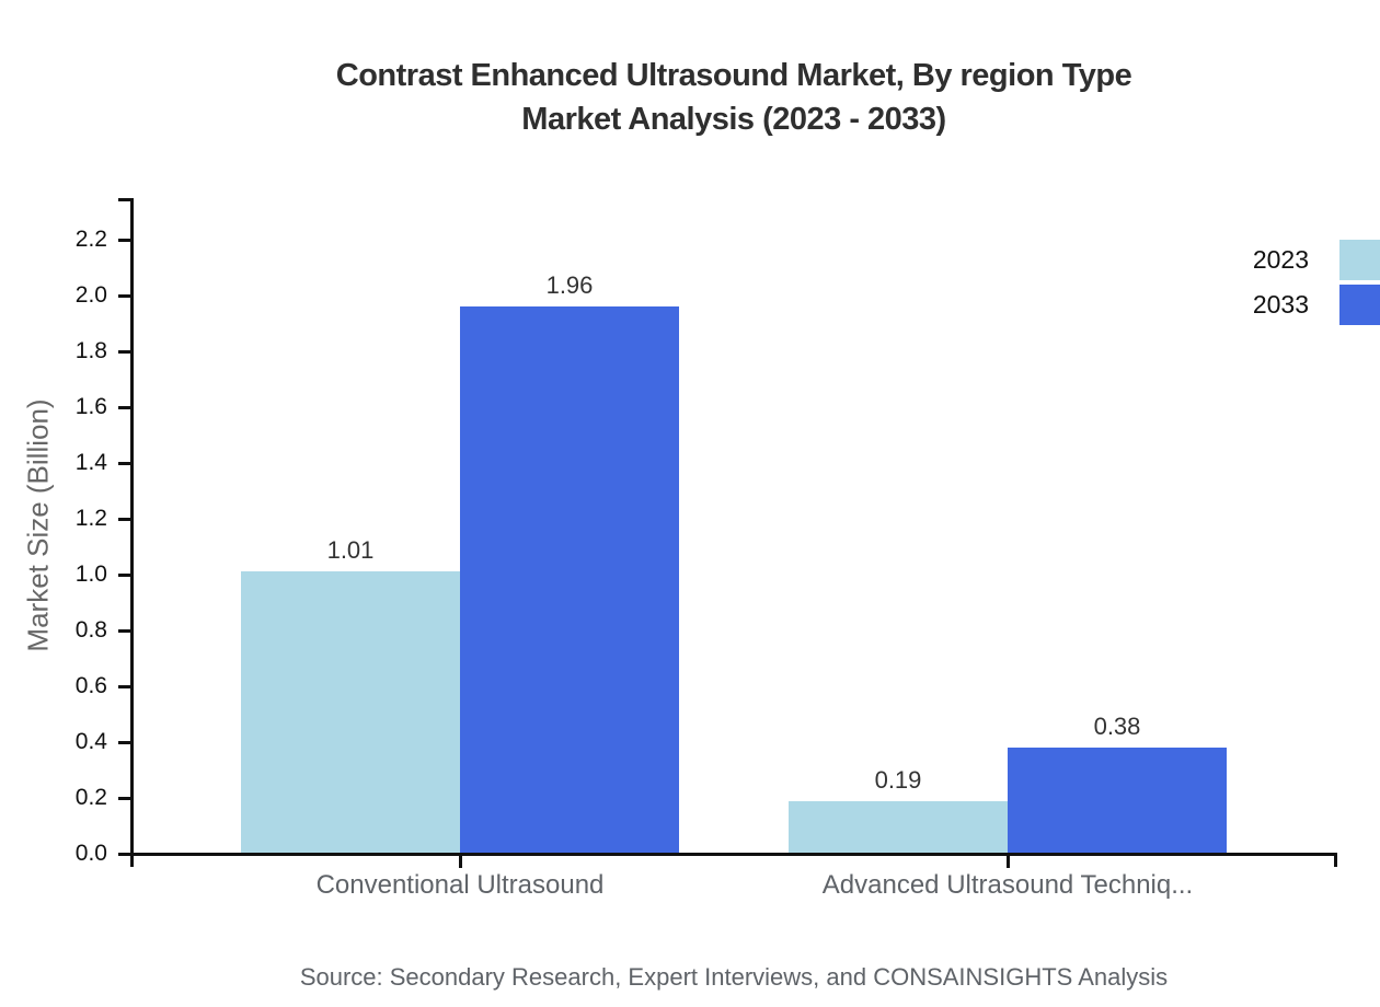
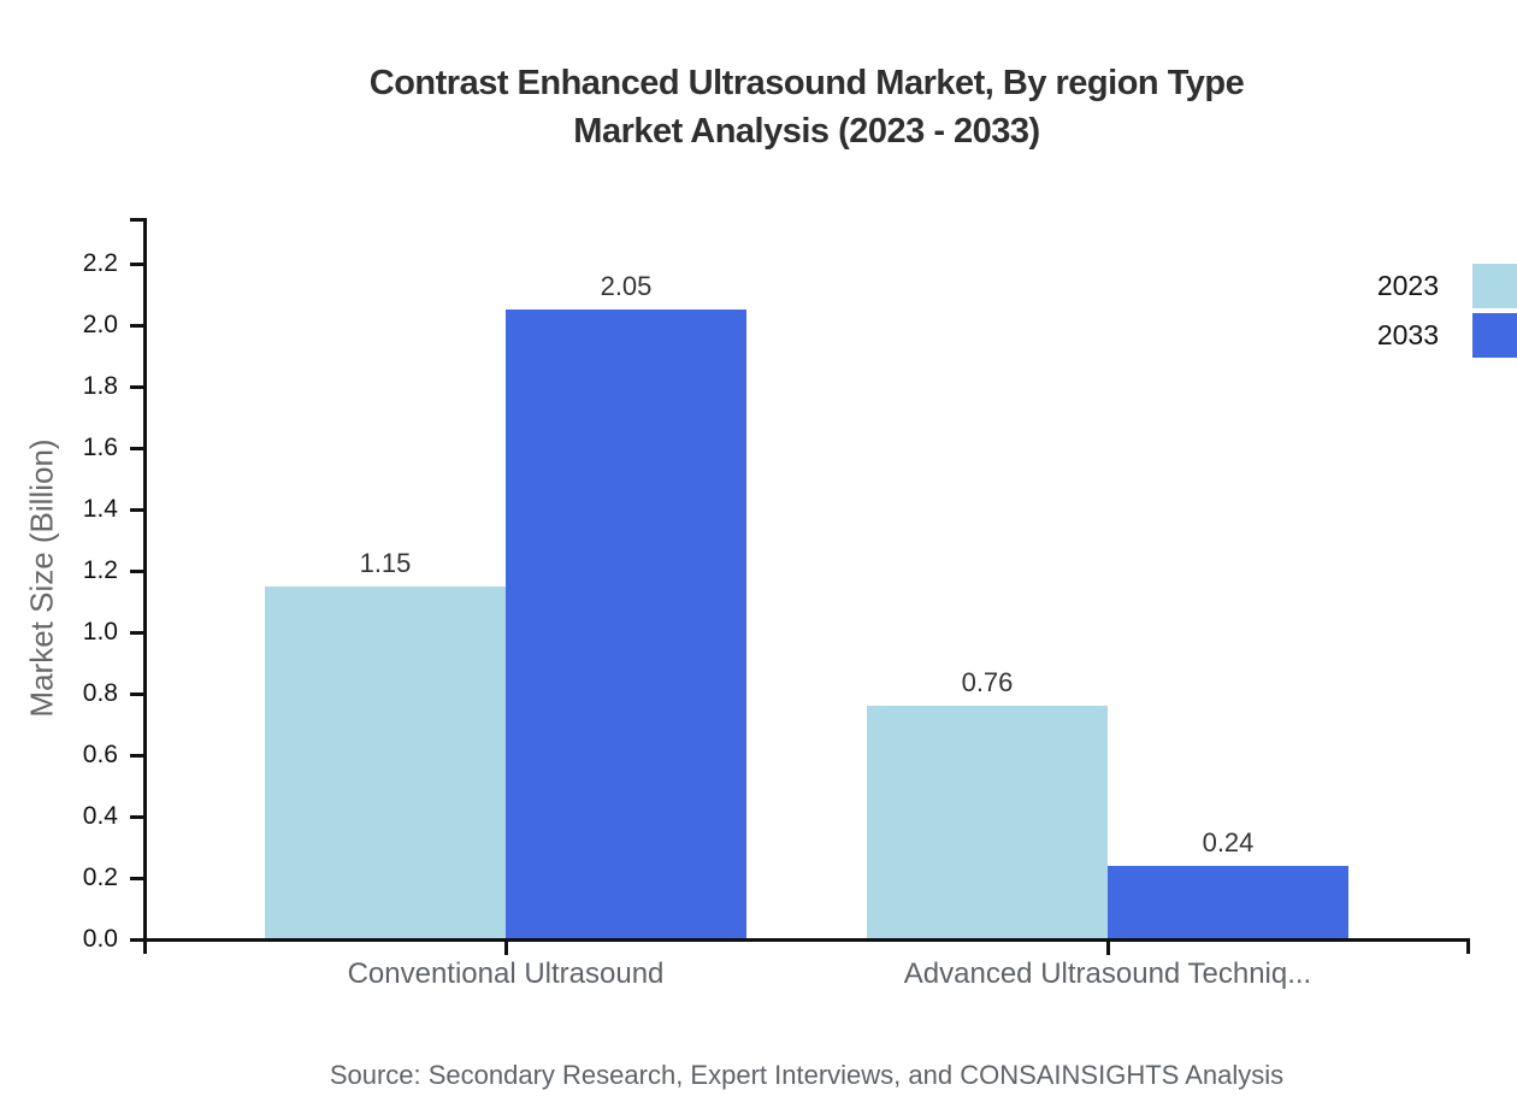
2023/Conventional Ultrasound: 1.01 -> 1.15
2033/Conventional Ultrasound: 1.96 -> 2.05
2023/Advanced Ultrasound Techniq...: 0.19 -> 0.76
2033/Advanced Ultrasound Techniq...: 0.38 -> 0.24
